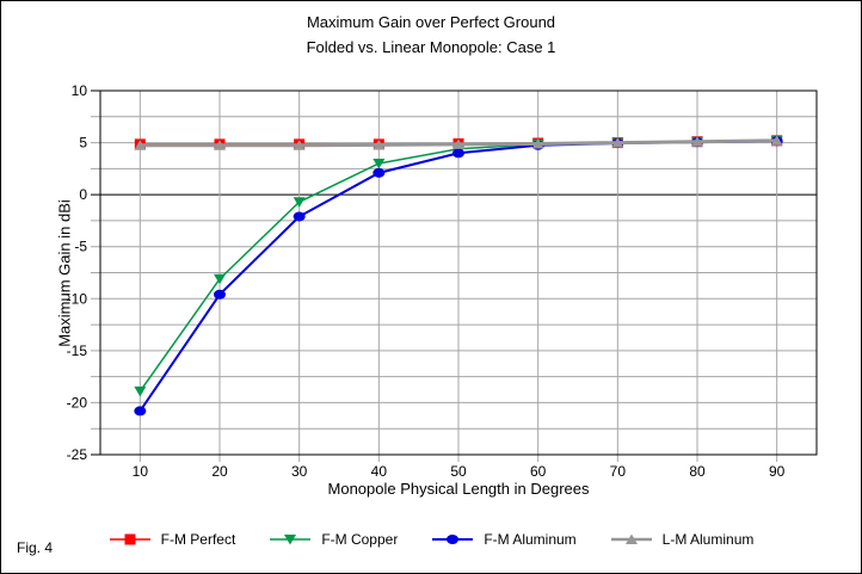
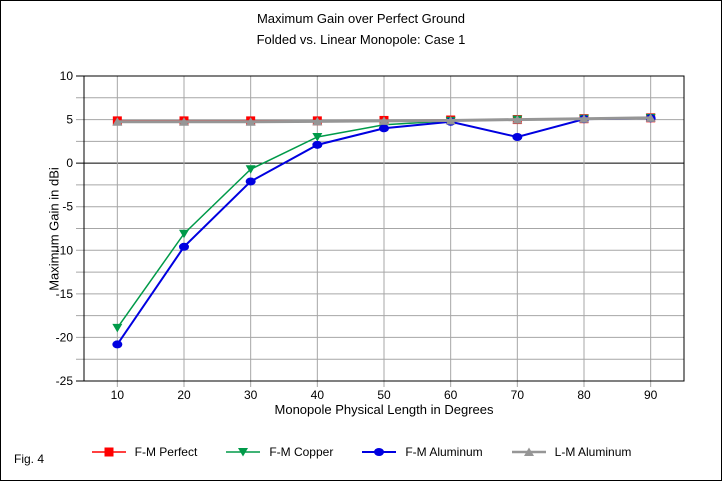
F-M Aluminum/70: 5 -> 3
